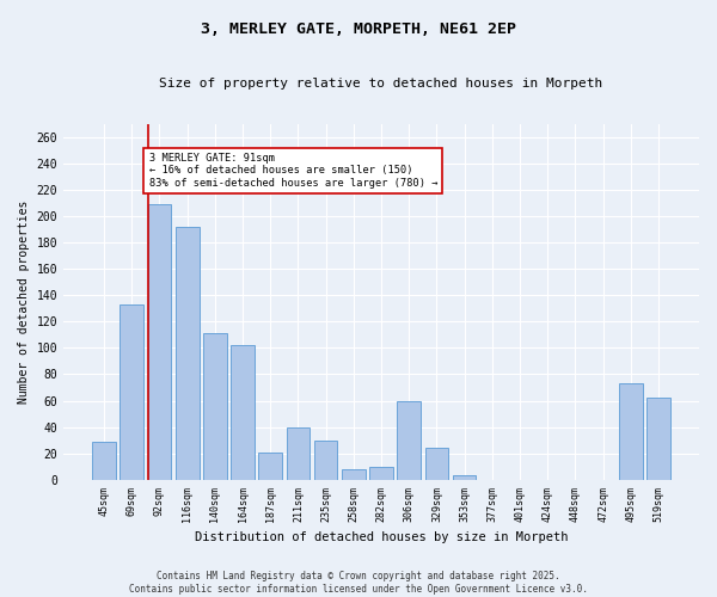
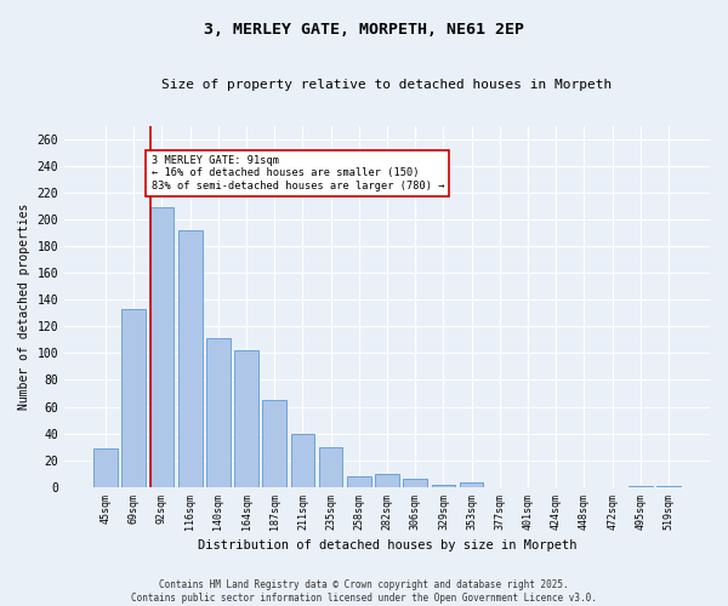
187sqm: 21 -> 65
306sqm: 60 -> 6
329sqm: 24 -> 2
495sqm: 73 -> 1
519sqm: 62 -> 1
